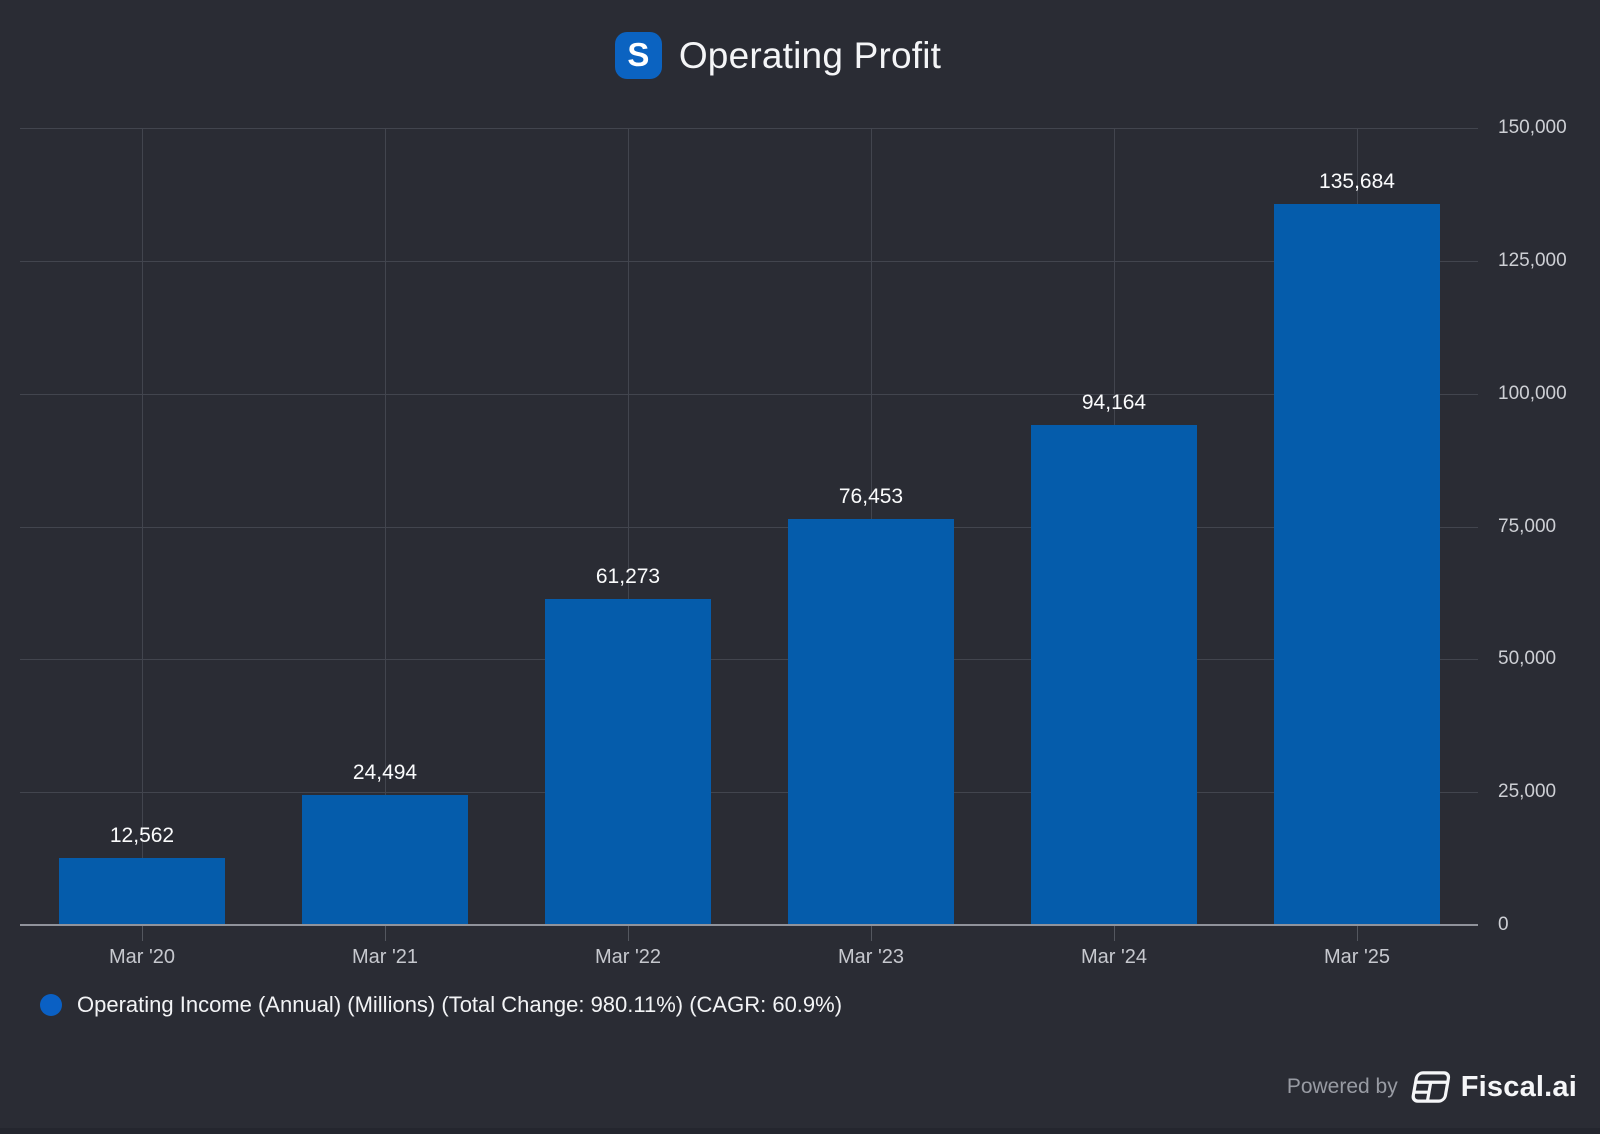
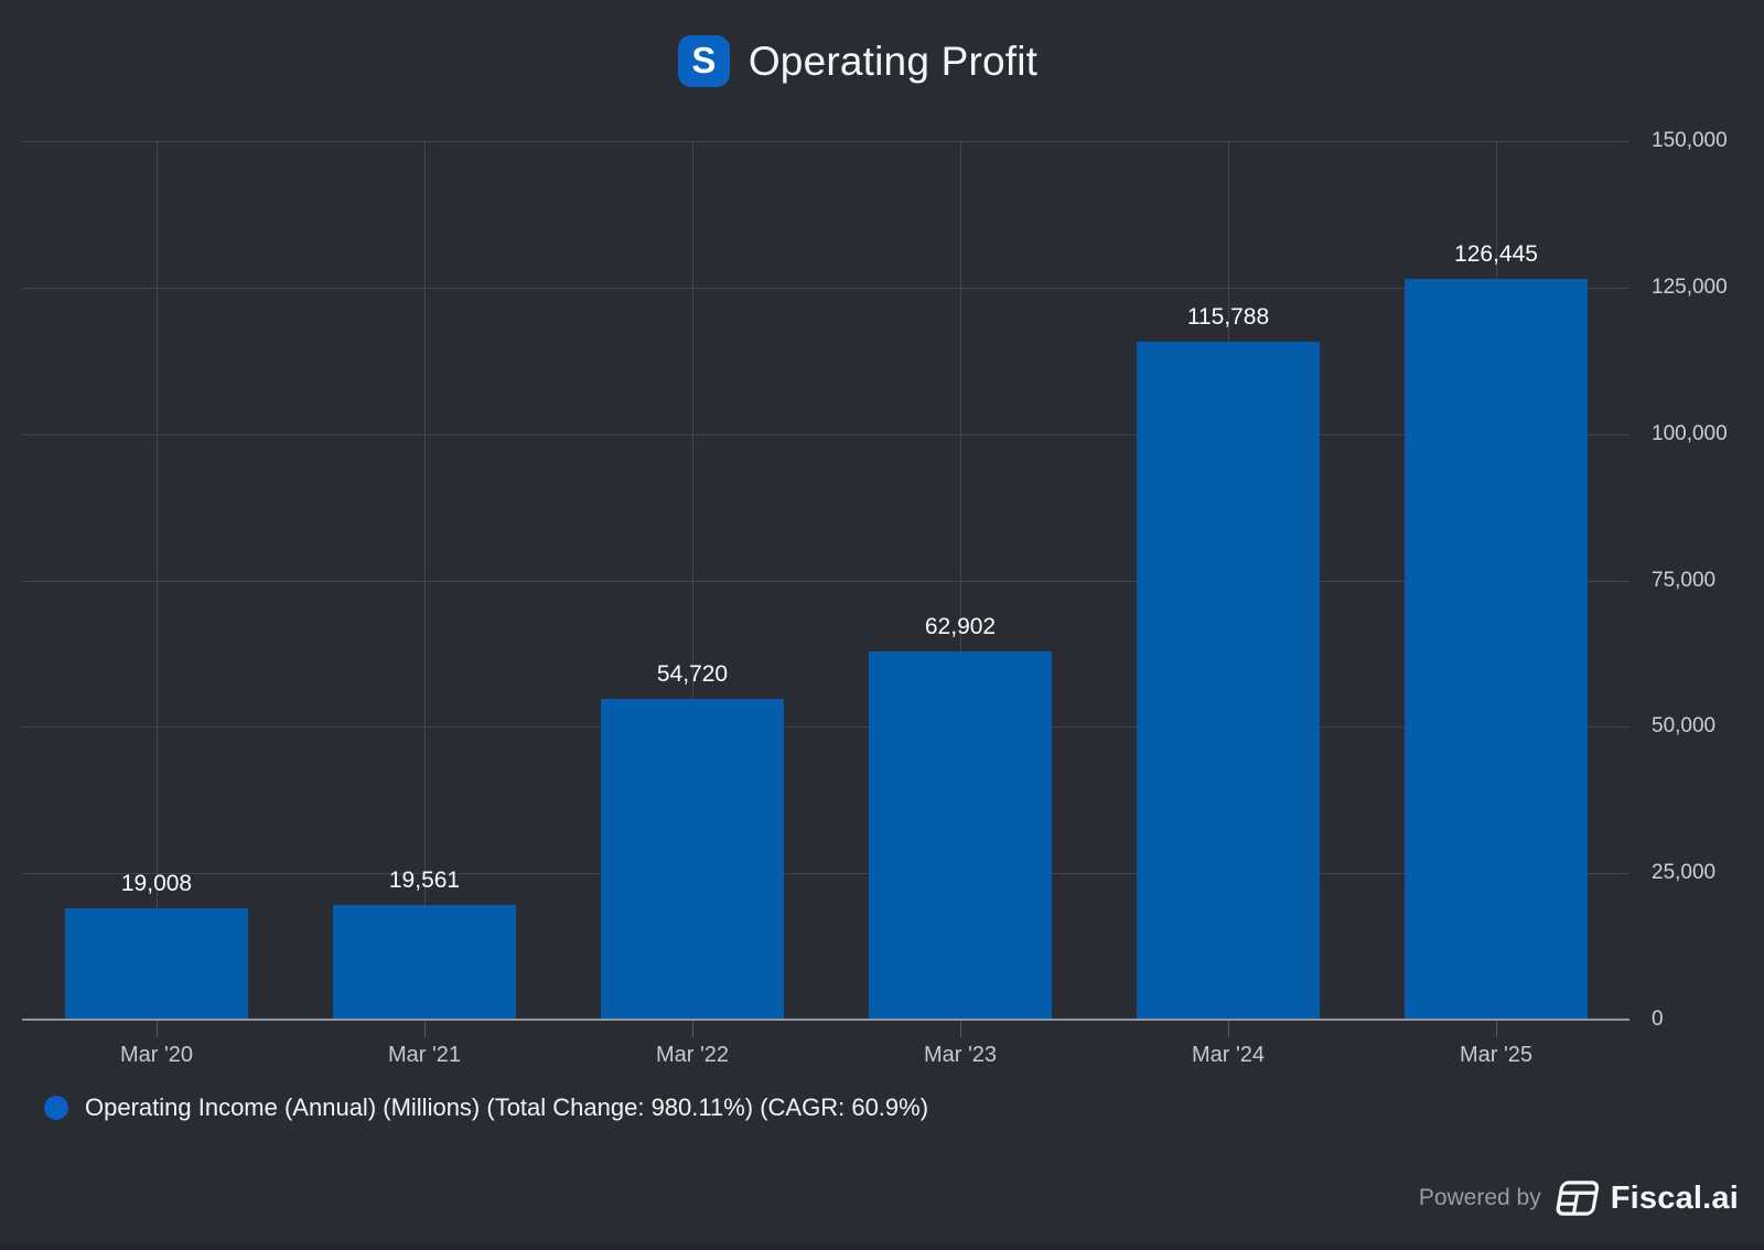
Mar '20: 12,562 -> 19,008
Mar '21: 24,494 -> 19,561
Mar '22: 61,273 -> 54,720
Mar '23: 76,453 -> 62,902
Mar '24: 94,164 -> 115,788
Mar '25: 135,684 -> 126,445
